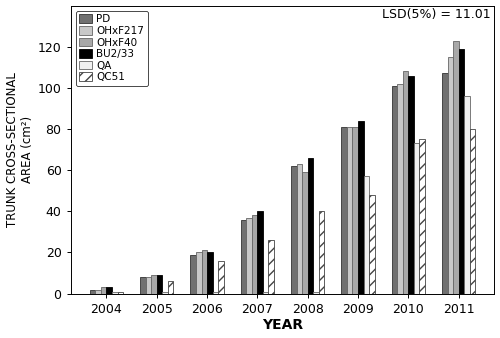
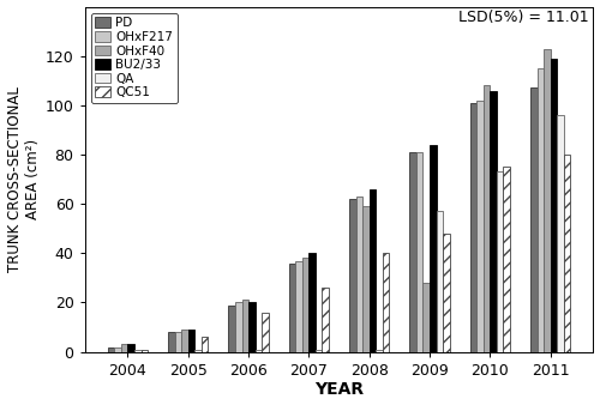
OHxF40/2009: 81 -> 28
